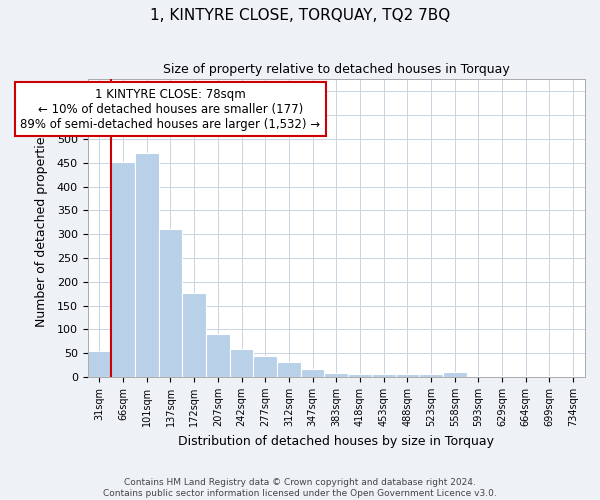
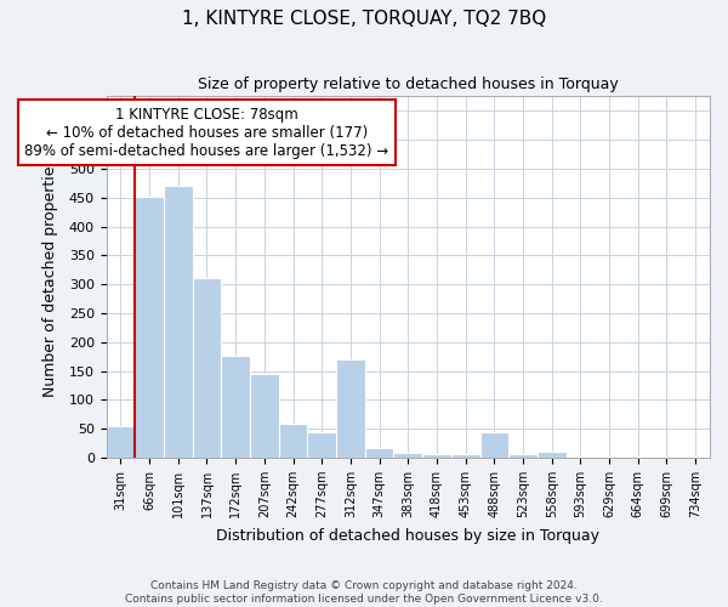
207sqm: 90 -> 145
312sqm: 32 -> 170
488sqm: 6 -> 45
